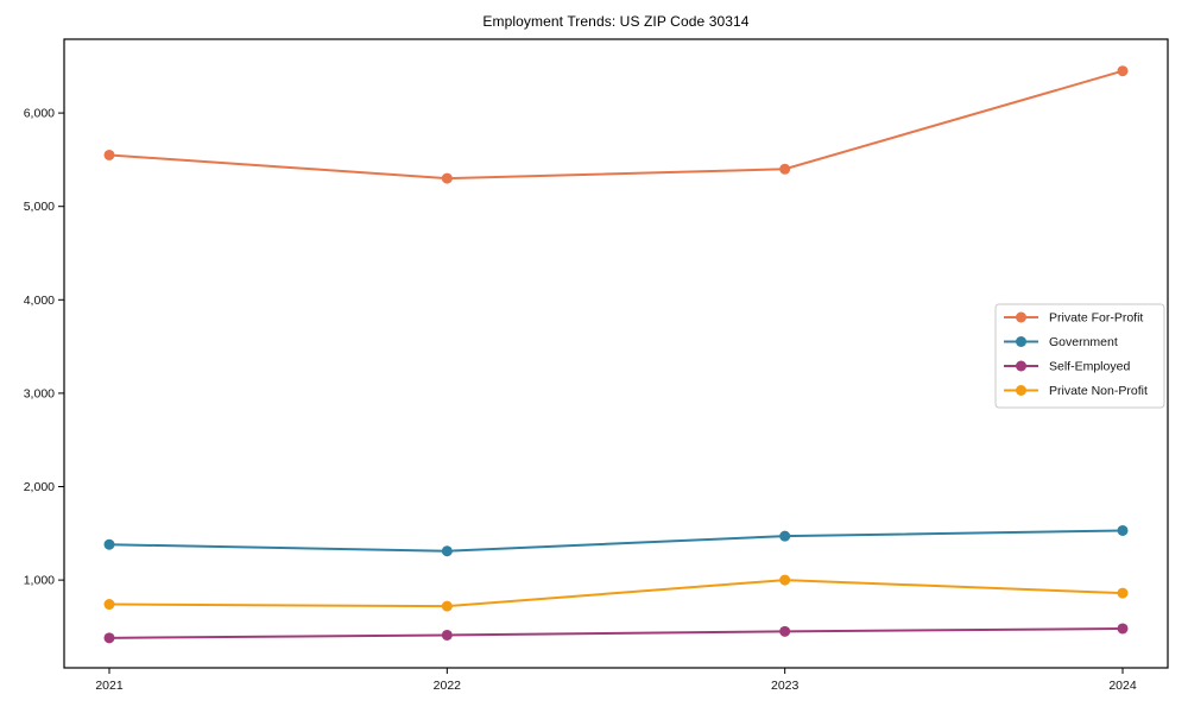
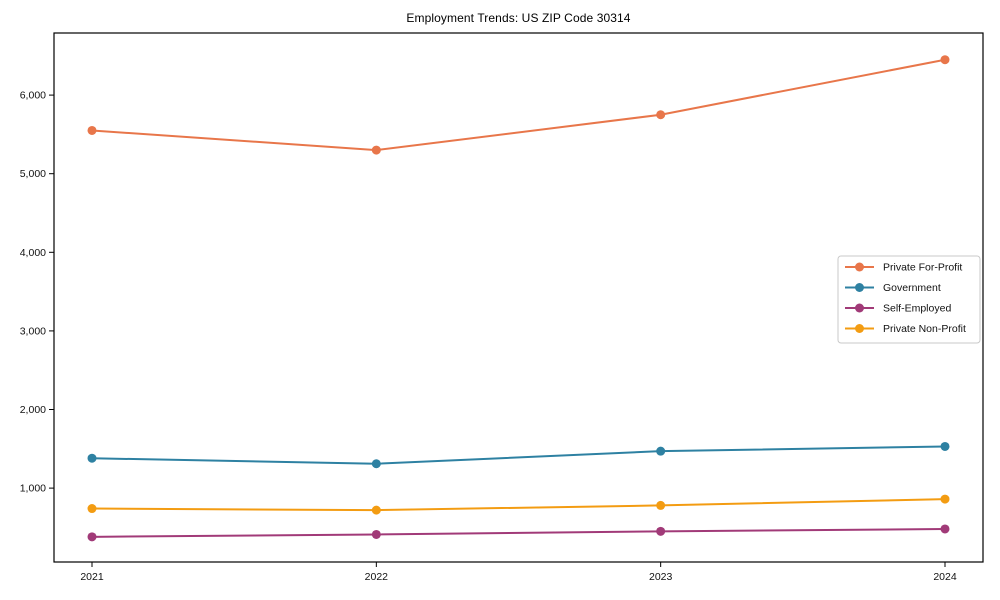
Private For-Profit/2023: 5400 -> 5800
Private Non-Profit/2023: 1000 -> 800
